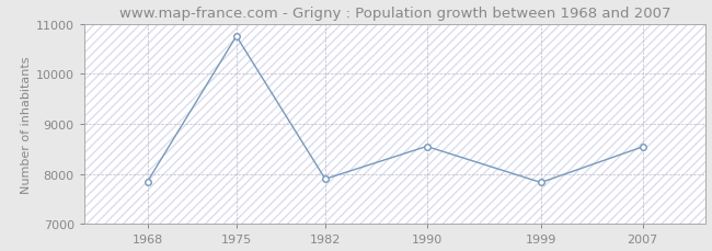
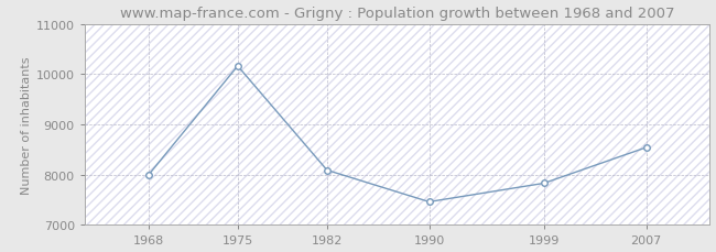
1968: 7850 -> 7990
1975: 10750 -> 10160
1982: 7900 -> 8090
1990: 8550 -> 7460
